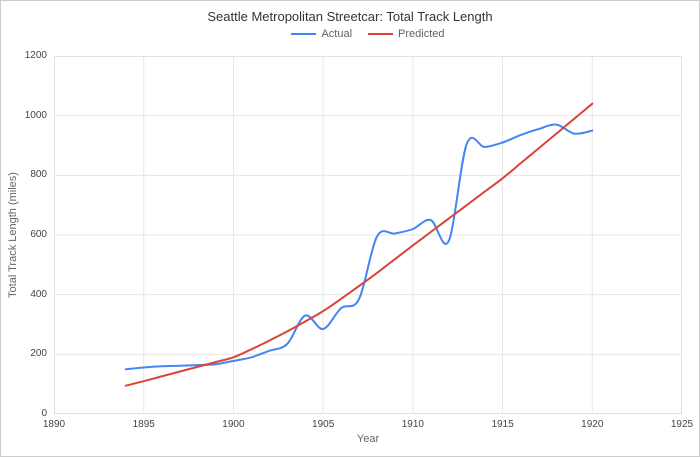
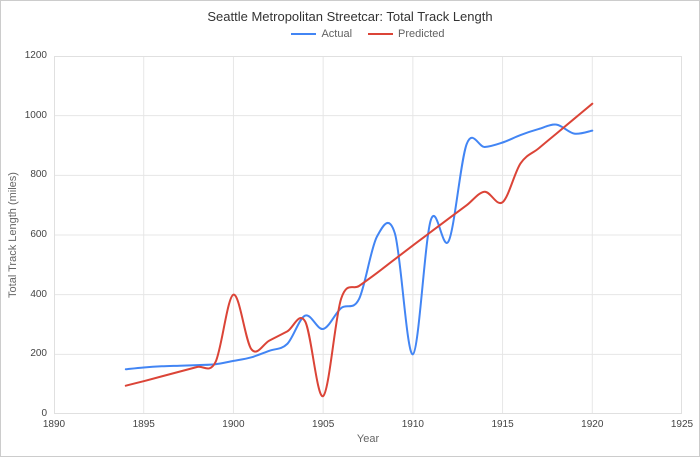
Predicted/1900: 190 -> 400
Predicted/1905: 340 -> 60
Actual/1910: 620 -> 200
Predicted/1915: 790 -> 710
